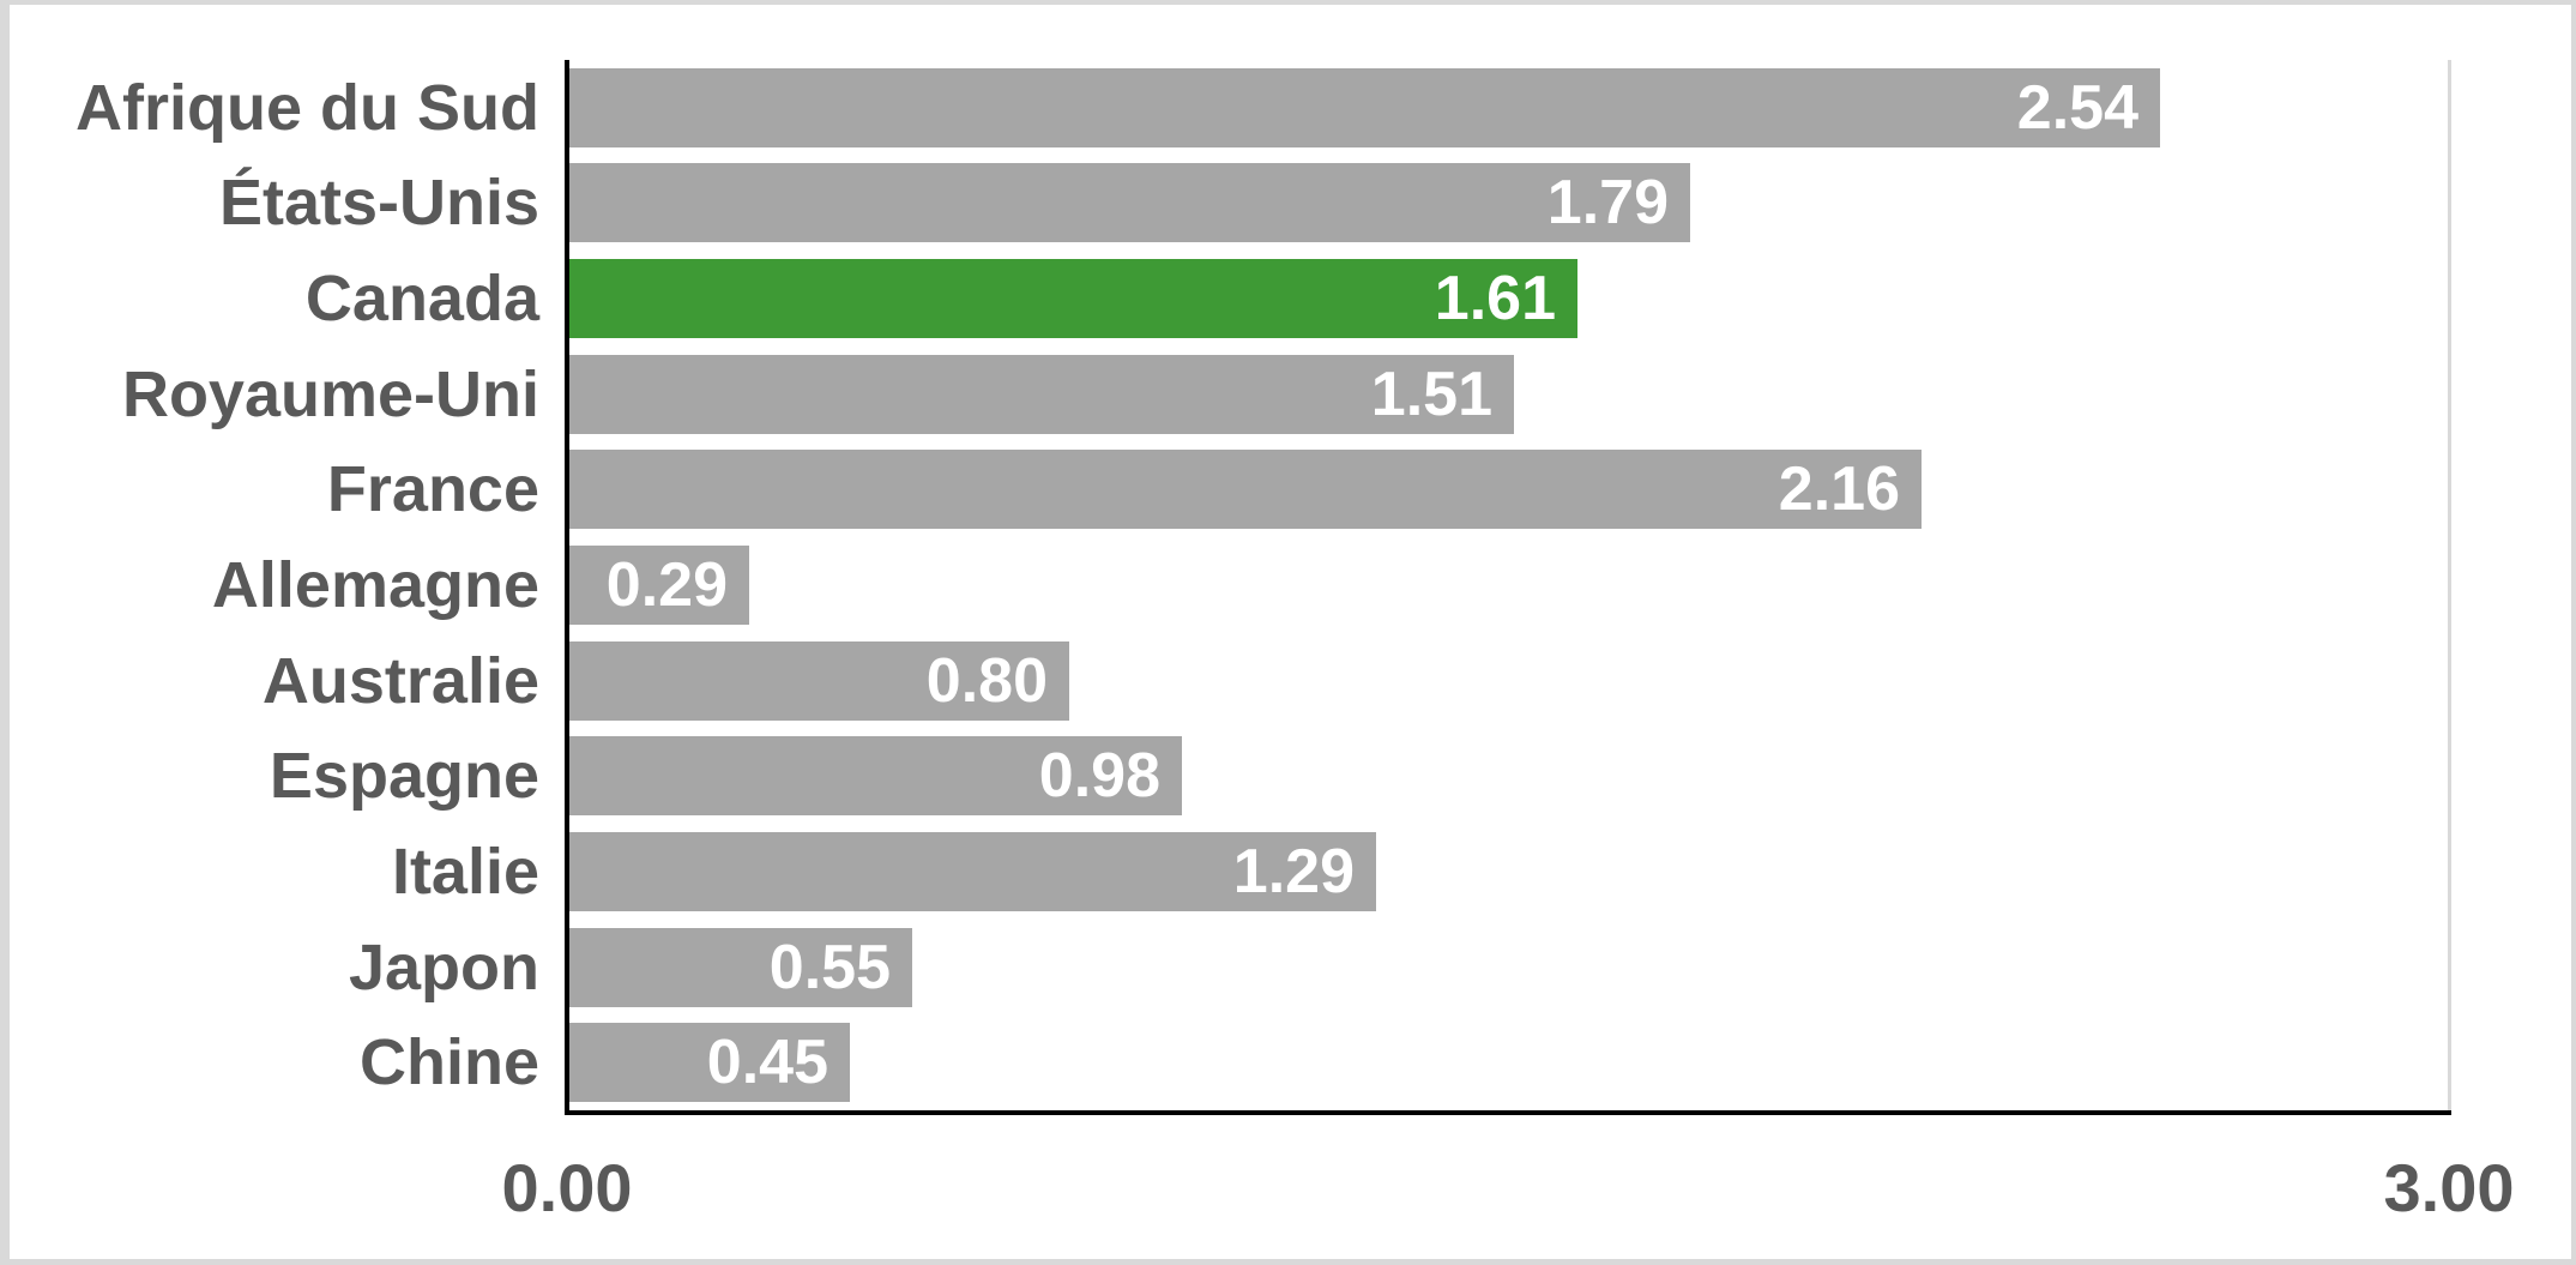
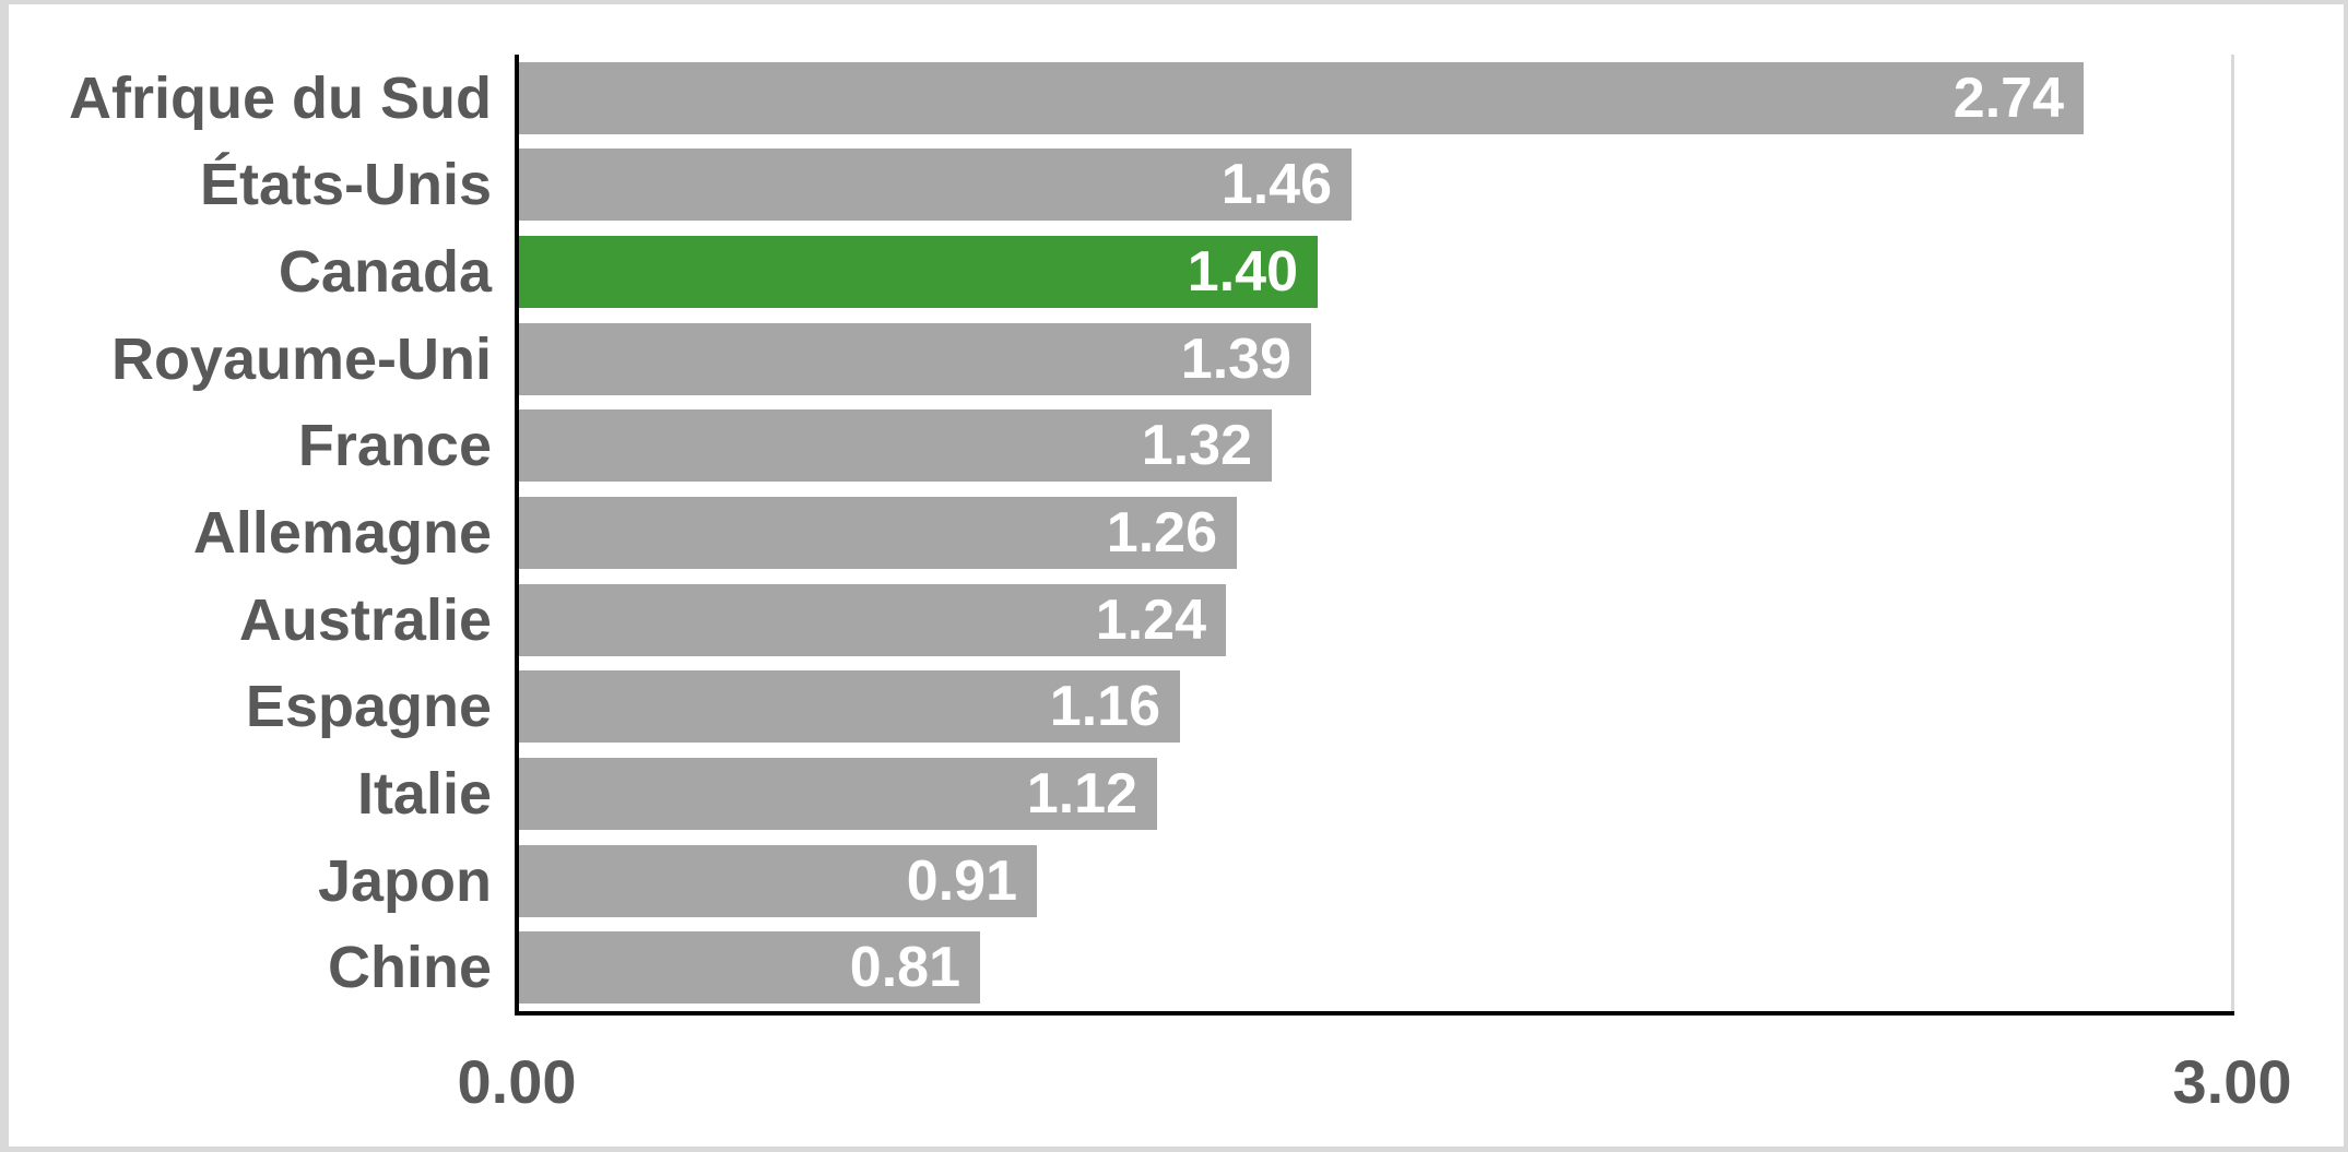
Afrique du Sud: 2.54 -> 2.74
États-Unis: 1.79 -> 1.46
Canada: 1.61 -> 1.40
Royaume-Uni: 1.51 -> 1.39
France: 2.16 -> 1.32
Allemagne: 0.29 -> 1.26
Australie: 0.80 -> 1.24
Espagne: 0.98 -> 1.16
Italie: 1.29 -> 1.12
Japon: 0.55 -> 0.91
Chine: 0.45 -> 0.81
